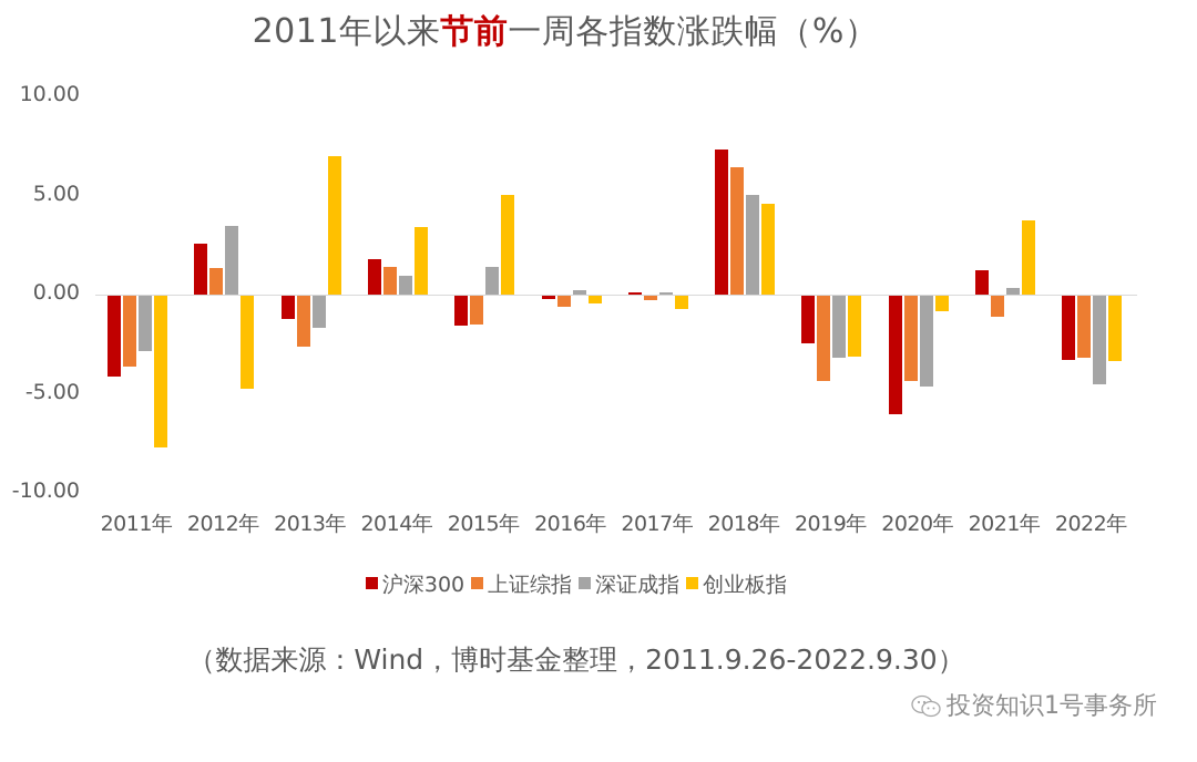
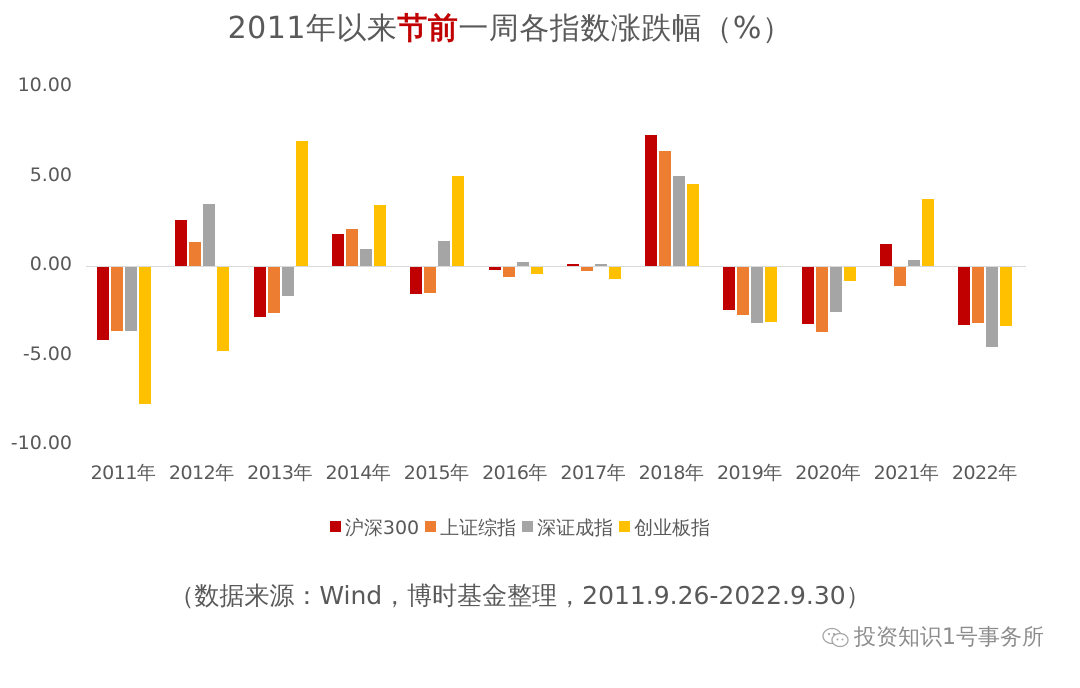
深证成指/2011年: -2.8 -> -3.6
沪深300/2013年: -1.2 -> -2.8
上证综指/2014年: 1.4 -> 2.1
上证综指/2019年: -4.3 -> -2.7
沪深300/2020年: -6.0 -> -3.2
上证综指/2020年: -4.3 -> -3.6
深证成指/2020年: -4.6 -> -2.5
